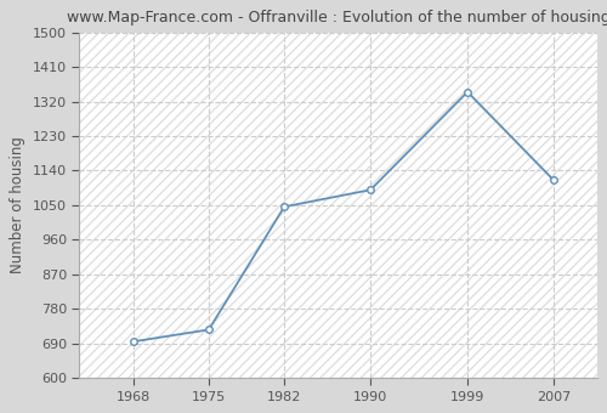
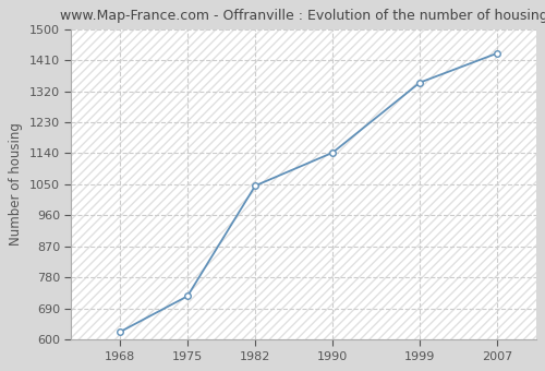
1968: 695 -> 622
1990: 1090 -> 1142
2007: 1115 -> 1430
